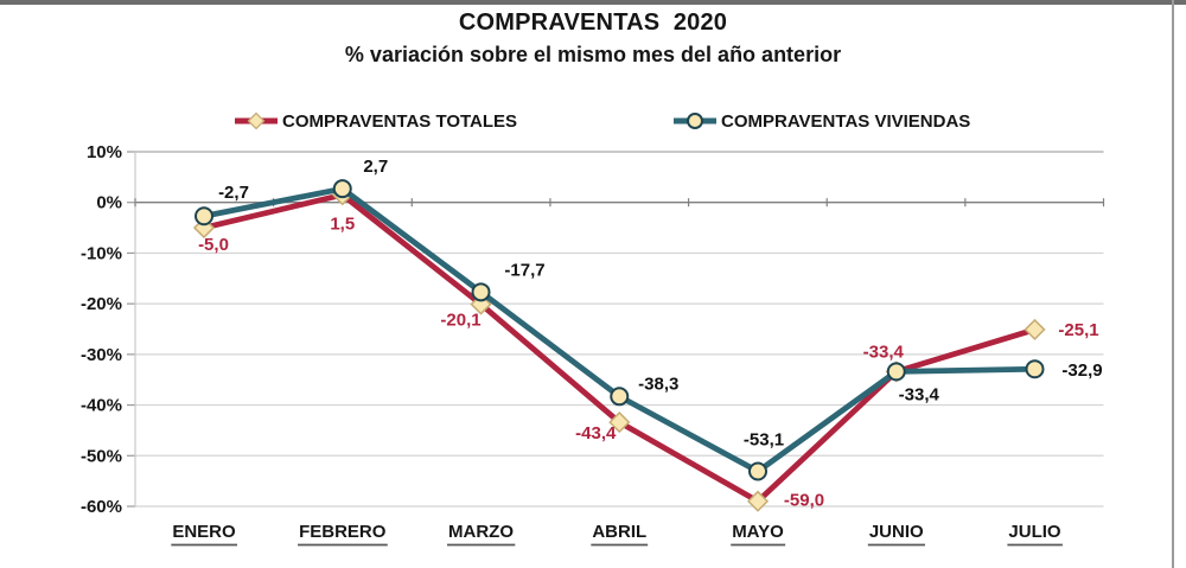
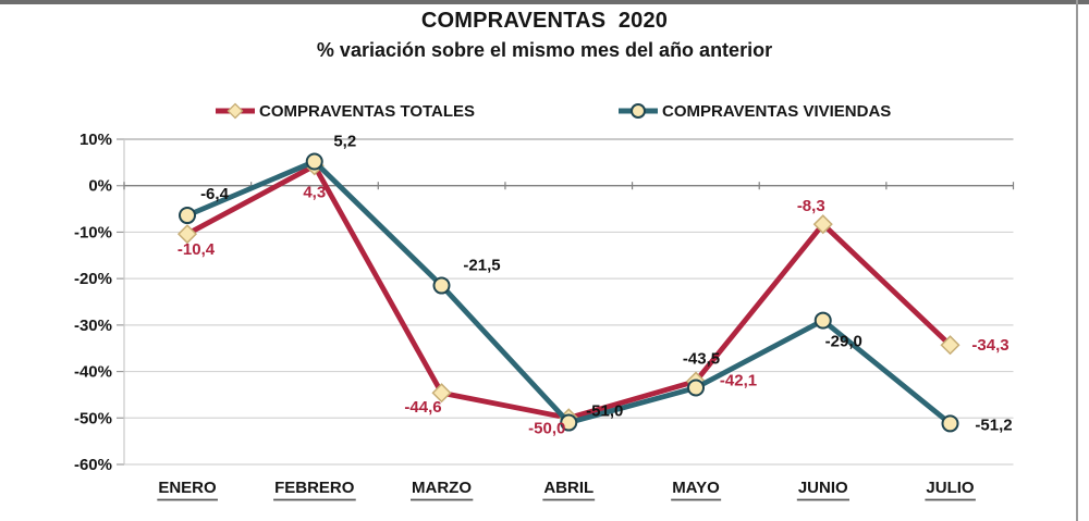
COMPRAVENTAS TOTALES/ENERO: -5,0 -> -10,4
COMPRAVENTAS VIVIENDAS/ENERO: -2,7 -> -6,4
COMPRAVENTAS TOTALES/FEBRERO: 1,5 -> 4,3
COMPRAVENTAS VIVIENDAS/FEBRERO: 2,7 -> 5,2
COMPRAVENTAS TOTALES/MARZO: -20,1 -> -44,6
COMPRAVENTAS VIVIENDAS/MARZO: -17,7 -> -21,5
COMPRAVENTAS TOTALES/ABRIL: -43,4 -> -50,0
COMPRAVENTAS VIVIENDAS/ABRIL: -38,3 -> -51,0
COMPRAVENTAS TOTALES/MAYO: -59,0 -> -42,1
COMPRAVENTAS VIVIENDAS/MAYO: -53,1 -> -43,5
COMPRAVENTAS TOTALES/JUNIO: -33,4 -> -8,3
COMPRAVENTAS VIVIENDAS/JUNIO: -33,4 -> -29,0
COMPRAVENTAS TOTALES/JULIO: -25,1 -> -34,3
COMPRAVENTAS VIVIENDAS/JULIO: -32,9 -> -51,2
